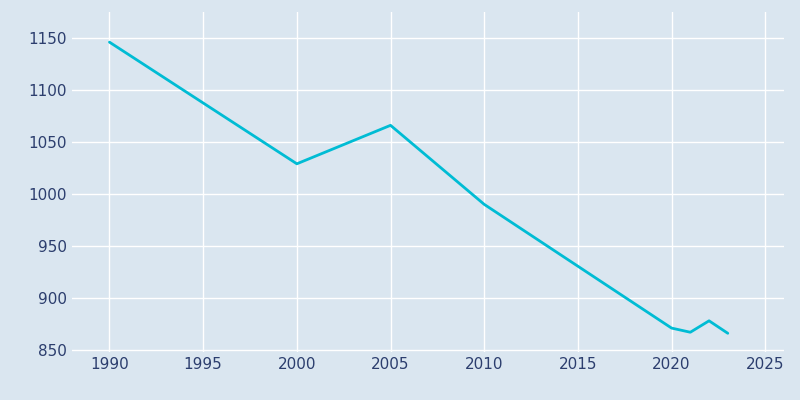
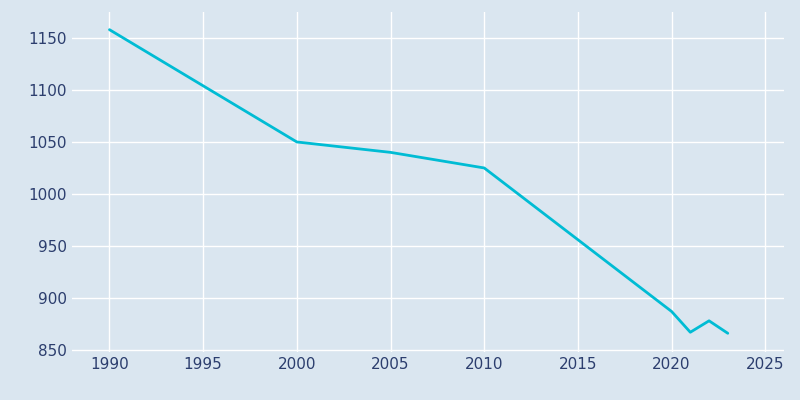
1990: 1146 -> 1158
2000: 1029 -> 1050
2005: 1066 -> 1040
2010: 990 -> 1025
2020: 871 -> 887
